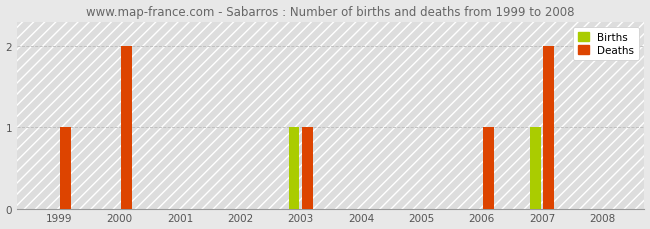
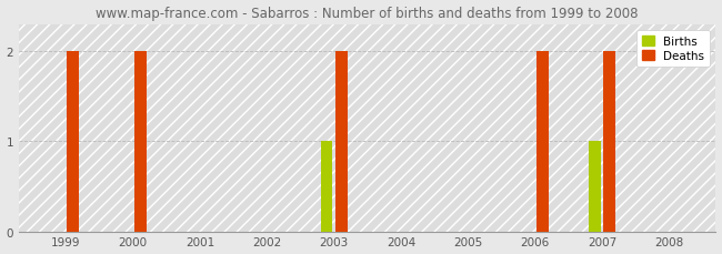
Deaths/1999: 1 -> 2
Deaths/2003: 1 -> 2
Deaths/2006: 1 -> 2
